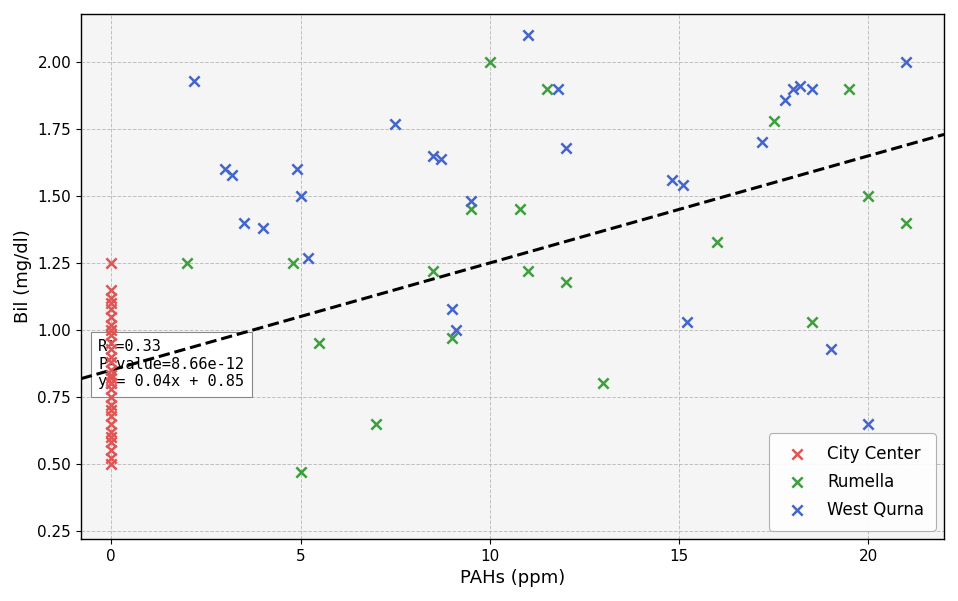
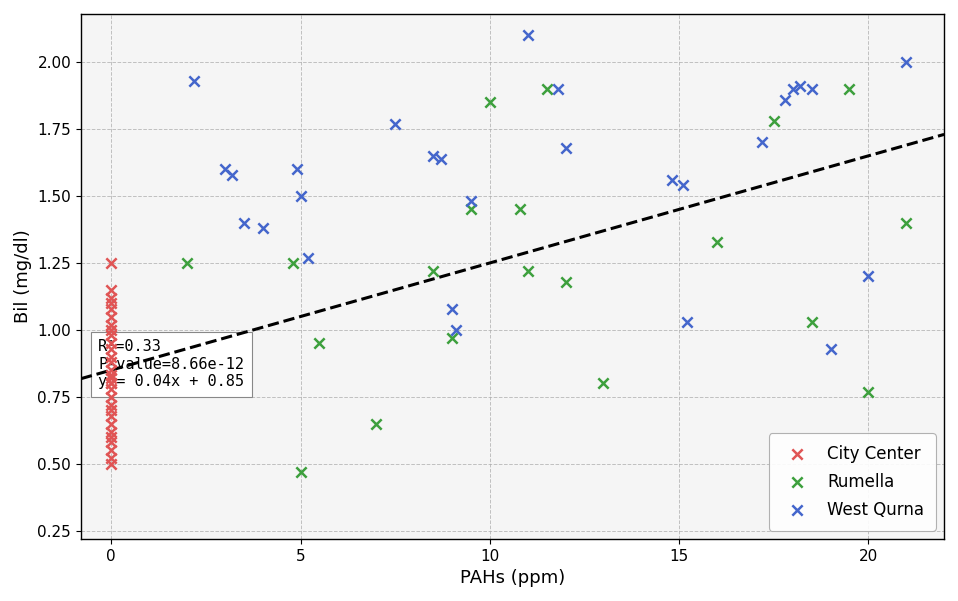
Rumella/10: 2.00 -> 1.85
Rumella/20: 1.50 -> 0.77
West Qurna/20: 0.65 -> 1.20
